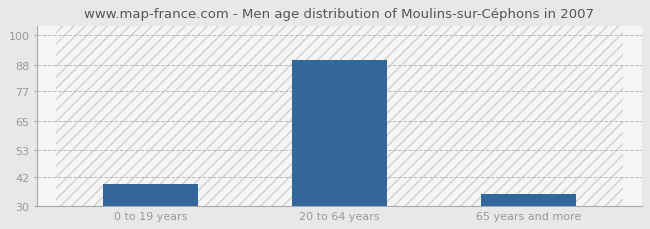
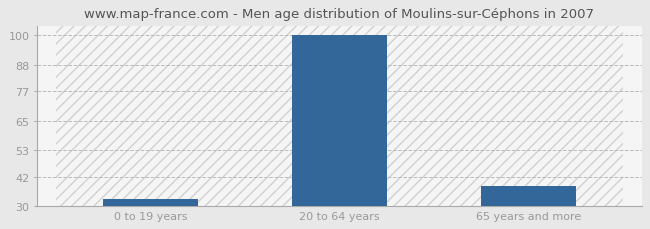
0 to 19 years: 39 -> 33
20 to 64 years: 90 -> 100
65 years and more: 35 -> 38
